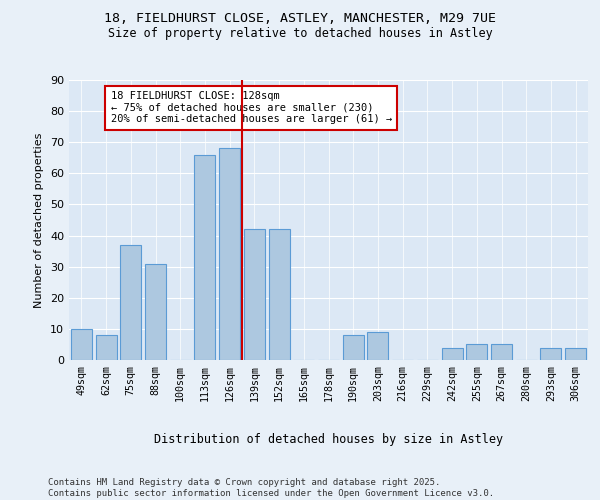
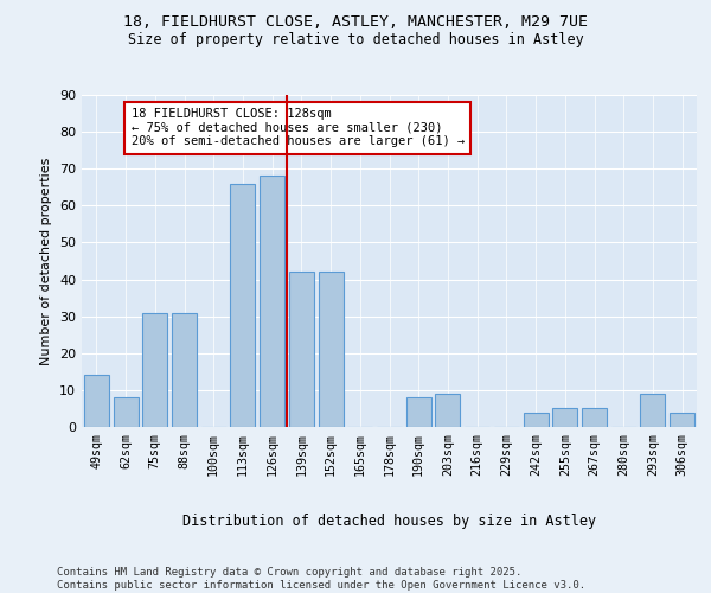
49sqm: 10 -> 14
75sqm: 37 -> 31
293sqm: 4 -> 9
